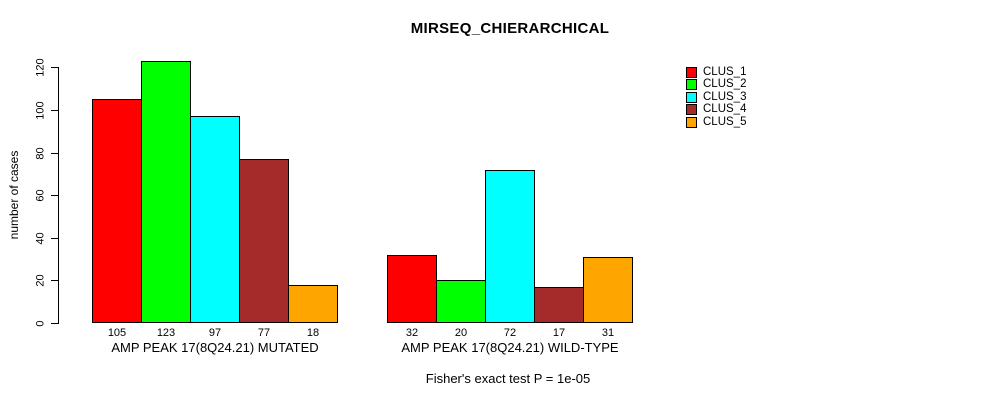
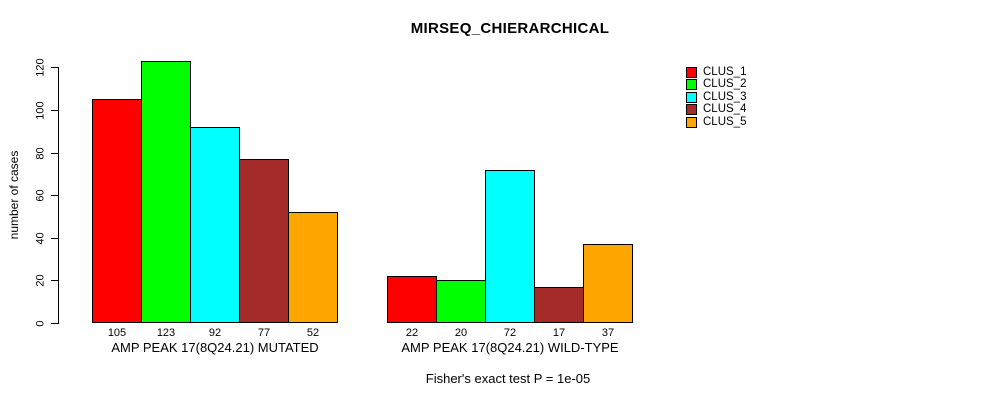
CLUS_3/AMP PEAK 17(8Q24.21) MUTATED: 97 -> 92
CLUS_5/AMP PEAK 17(8Q24.21) MUTATED: 18 -> 52
CLUS_1/AMP PEAK 17(8Q24.21) WILD-TYPE: 32 -> 22
CLUS_5/AMP PEAK 17(8Q24.21) WILD-TYPE: 31 -> 37
